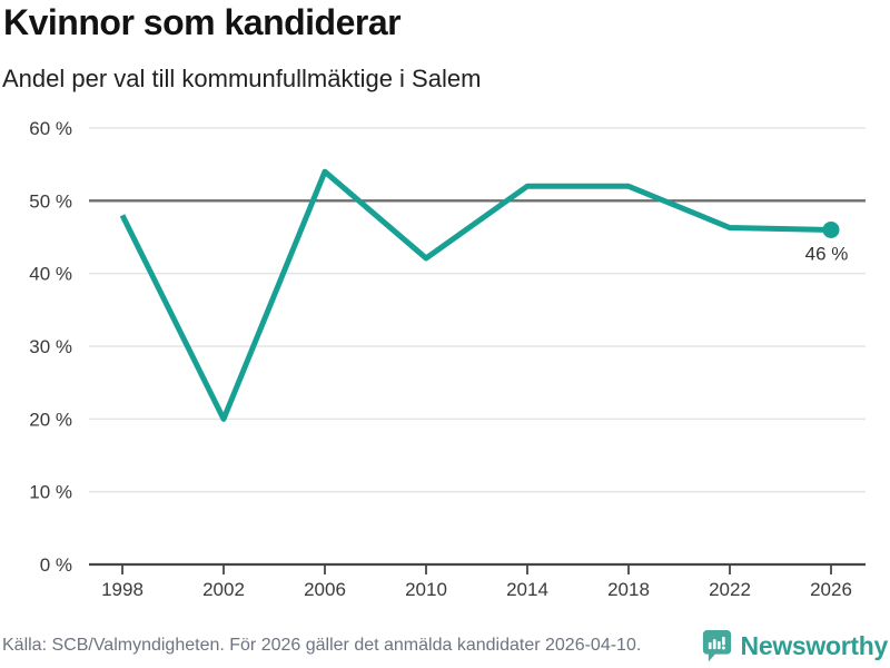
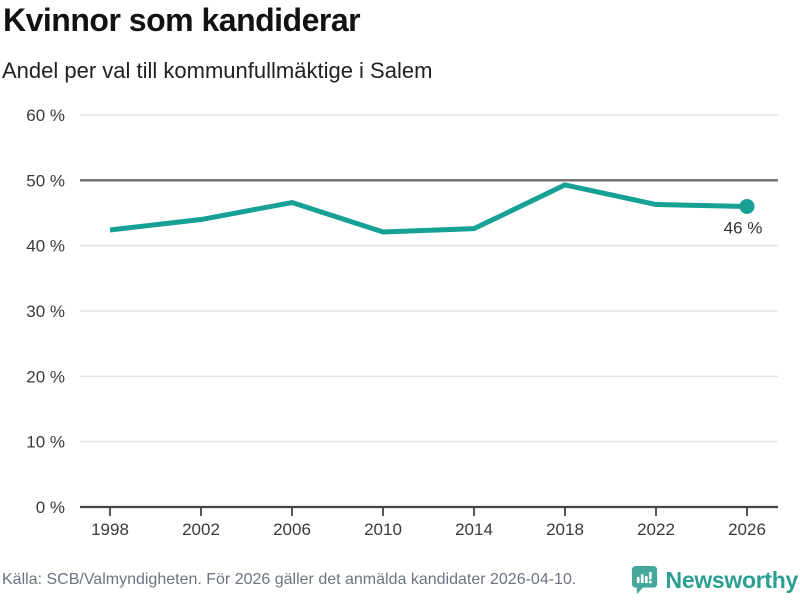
1998: 48% -> 42%
2002: 20% -> 44%
2006: 54% -> 47%
2014: 52% -> 43%
2018: 52% -> 49%
